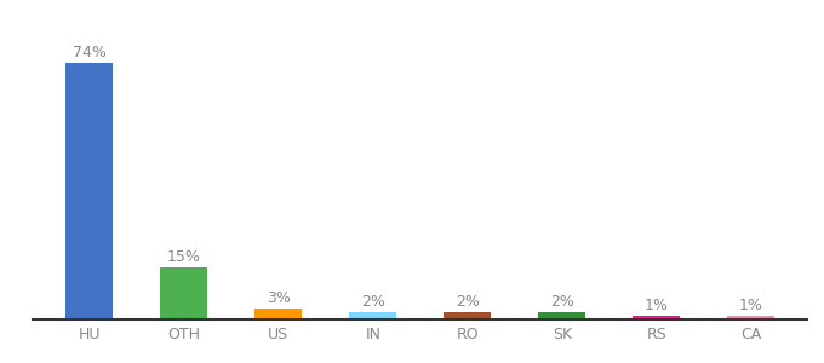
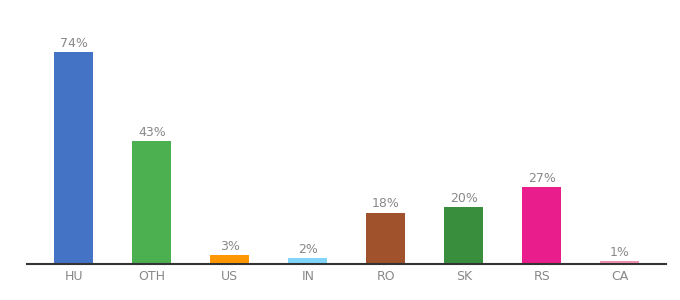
OTH: 15% -> 43%
RO: 2% -> 18%
SK: 2% -> 20%
RS: 1% -> 27%
